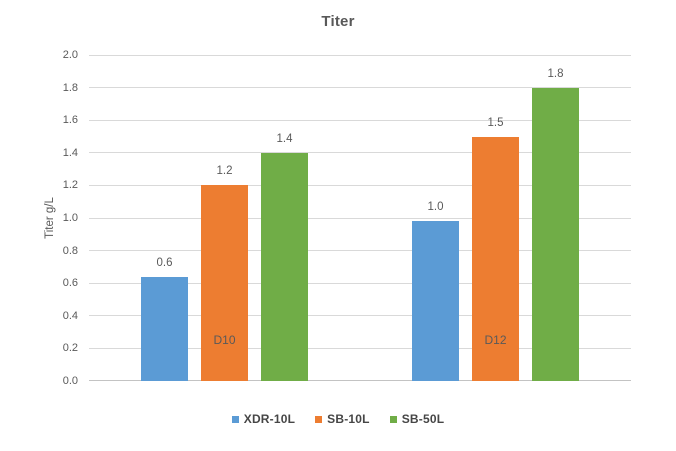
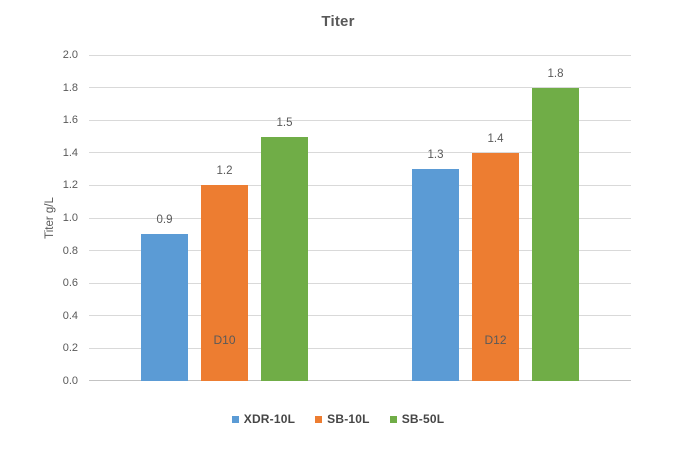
XDR-10L/D10: 0.6 -> 0.9
SB-50L/D10: 1.4 -> 1.5
XDR-10L/D12: 1.0 -> 1.3
SB-10L/D12: 1.5 -> 1.4
